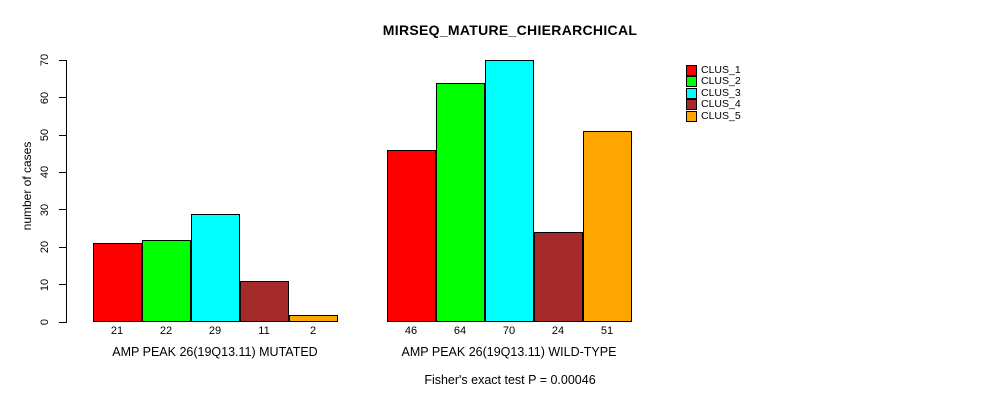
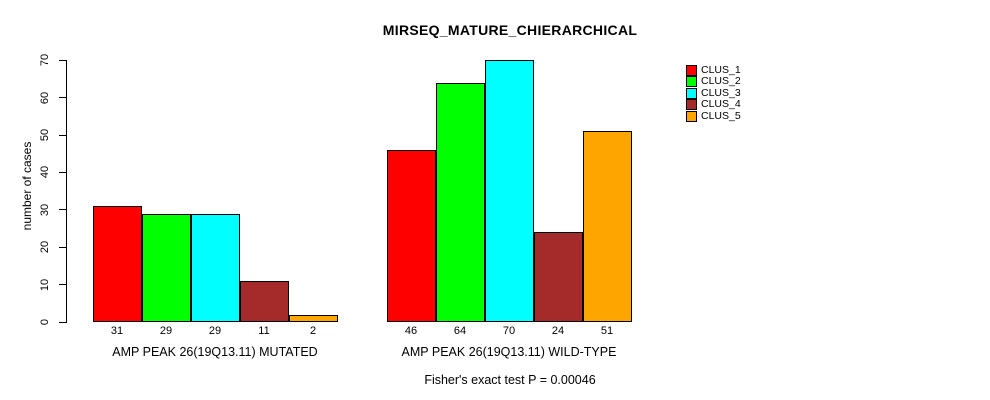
CLUS_1/AMP PEAK 26(19Q13.11) MUTATED: 21 -> 31
CLUS_2/AMP PEAK 26(19Q13.11) MUTATED: 22 -> 29
